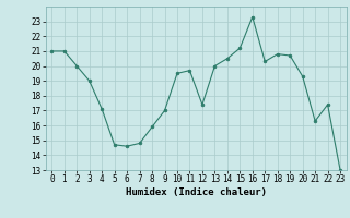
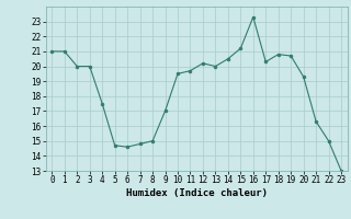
3: 19.0 -> 20.0
4: 17.1 -> 17.5
8: 15.9 -> 15.0
12: 17.4 -> 20.2
22: 17.4 -> 15.0
